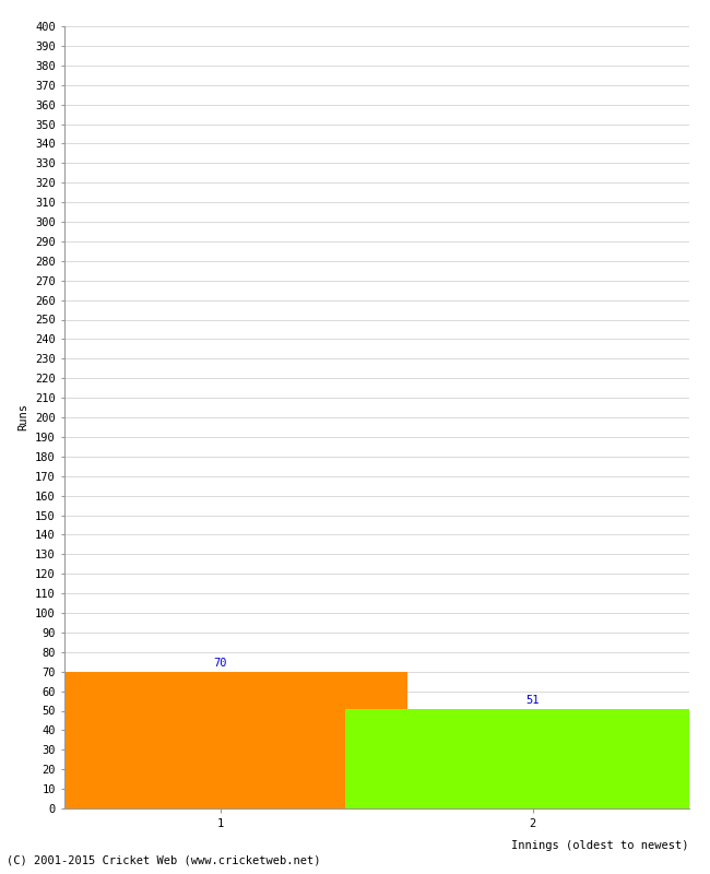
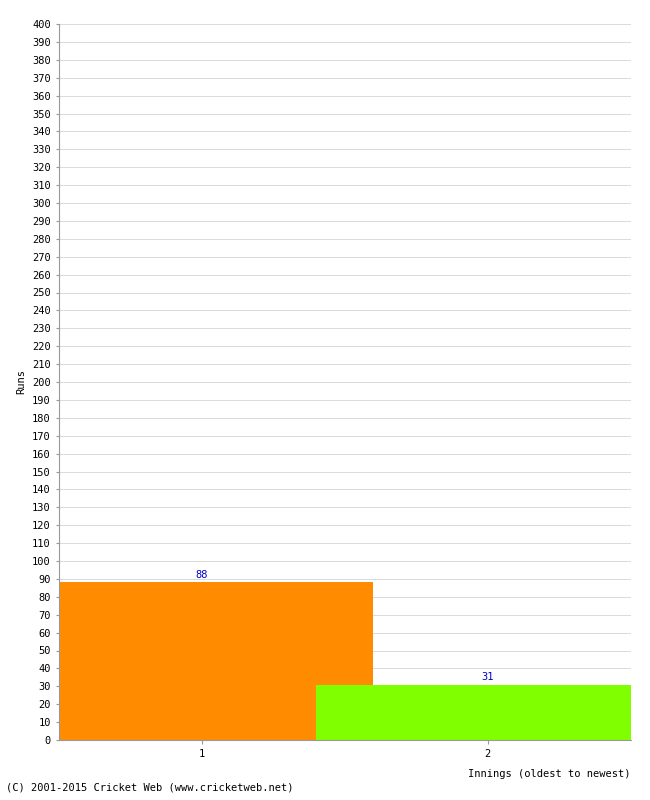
1: 70 -> 88
2: 51 -> 31
